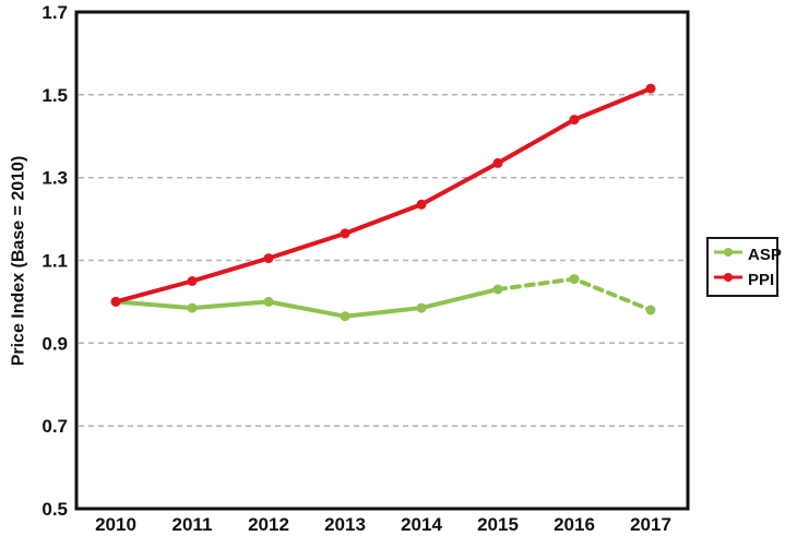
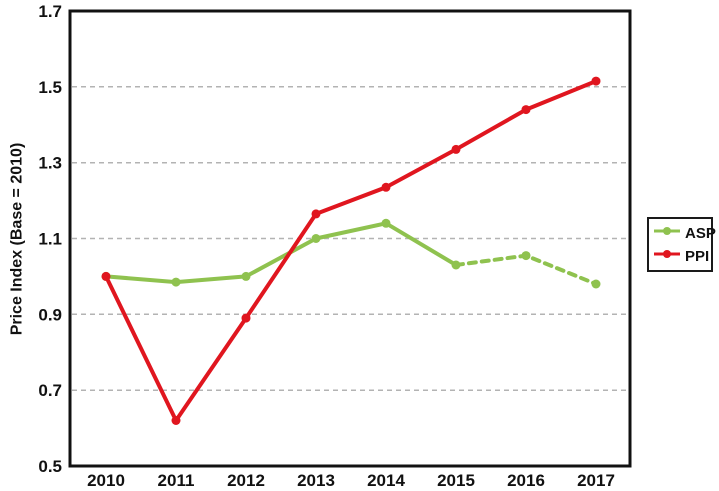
PPI/2011: 1.05 -> 0.62
PPI/2012: 1.10 -> 0.89
ASP/2013: 0.96 -> 1.10
ASP/2014: 0.98 -> 1.14
